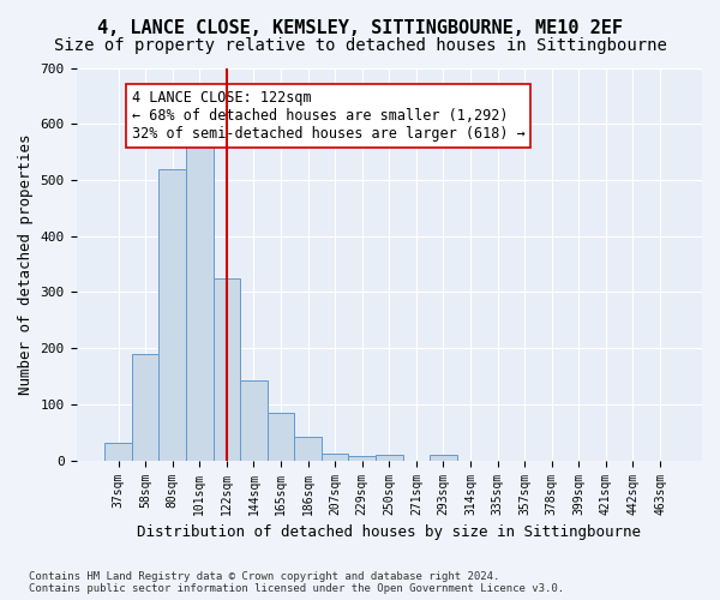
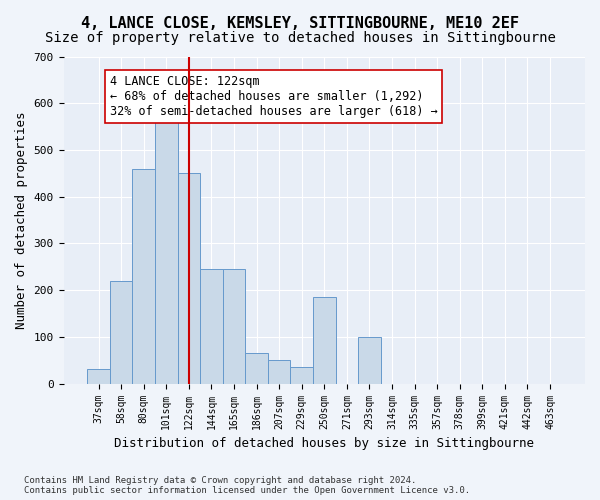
58sqm: 190 -> 220
80sqm: 520 -> 460
122sqm: 325 -> 450
144sqm: 142 -> 245
165sqm: 85 -> 245
186sqm: 42 -> 65
207sqm: 13 -> 50
229sqm: 8 -> 35
250sqm: 11 -> 185
293sqm: 11 -> 100
